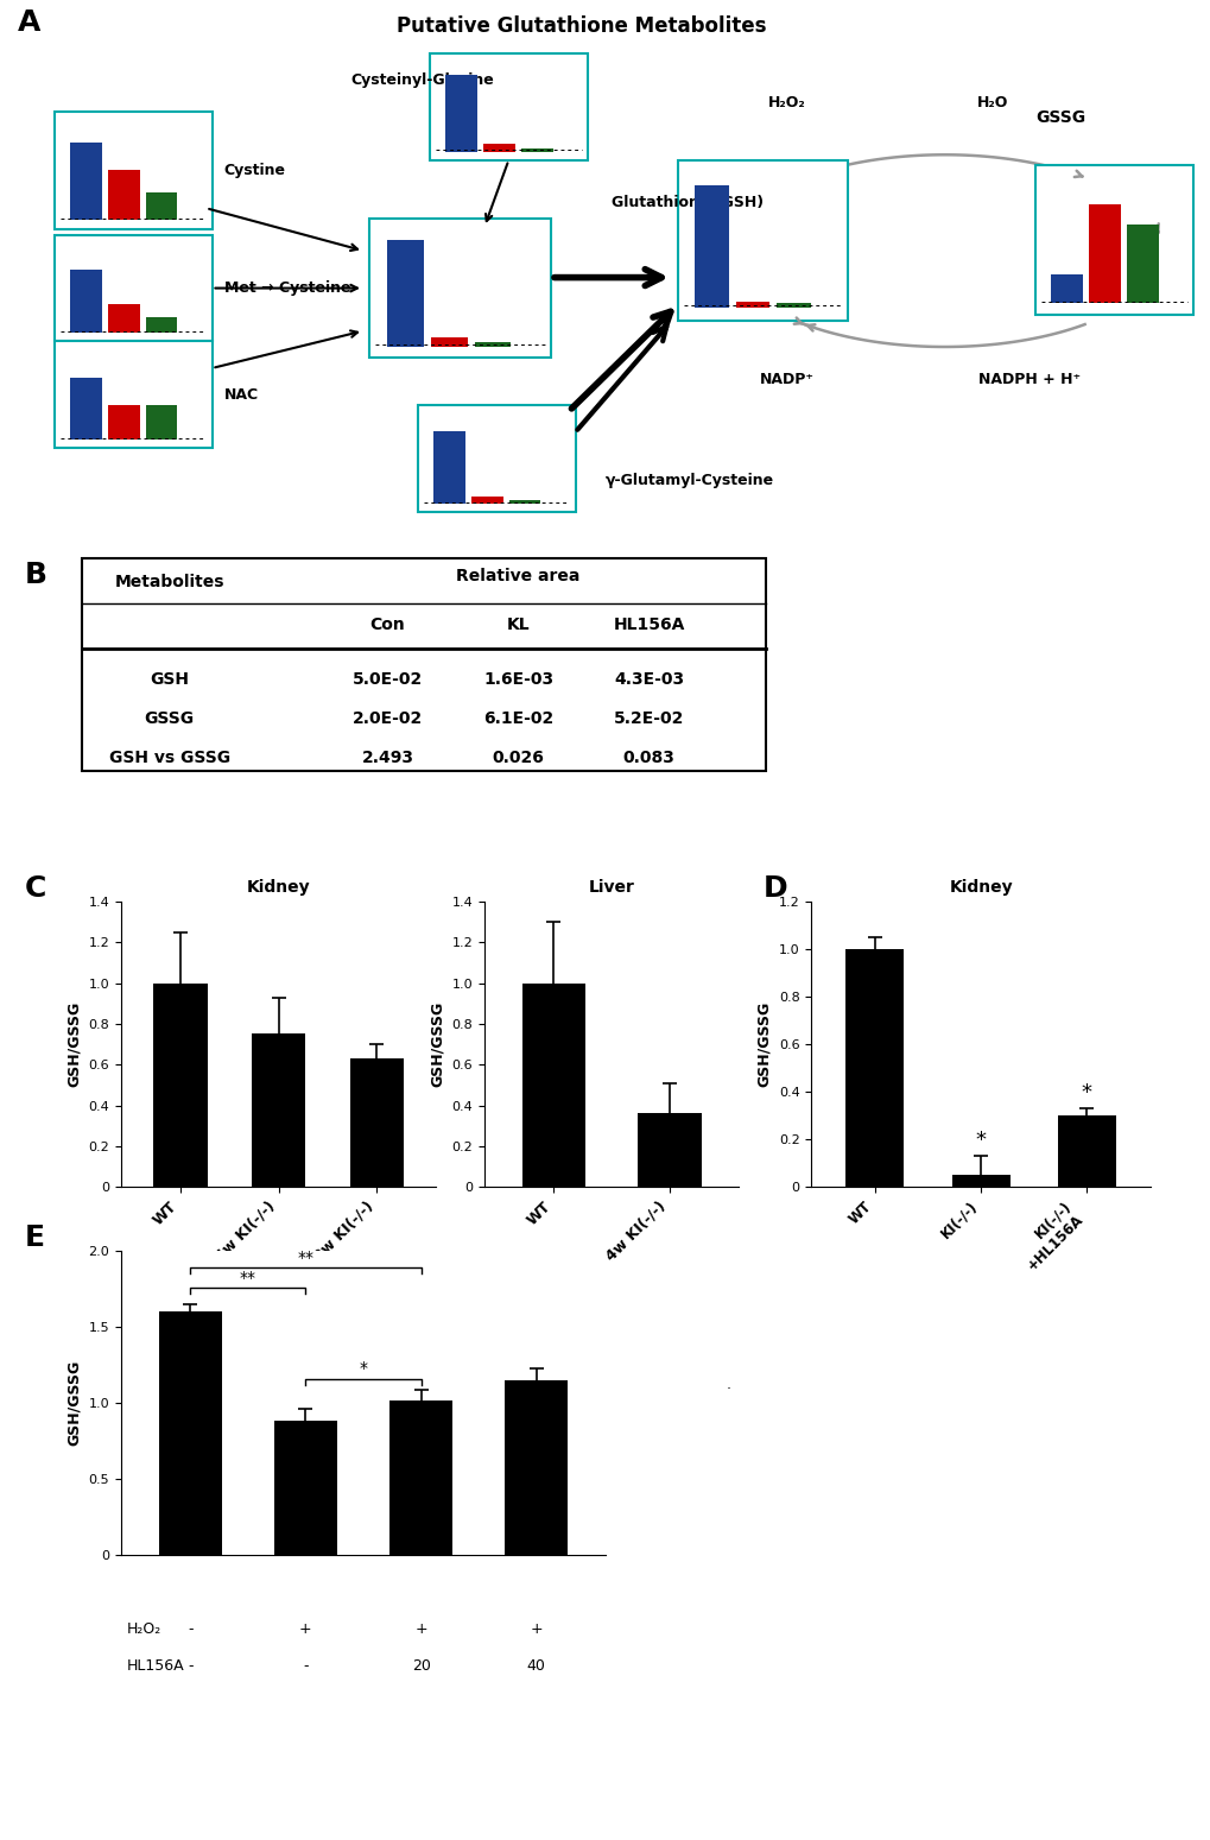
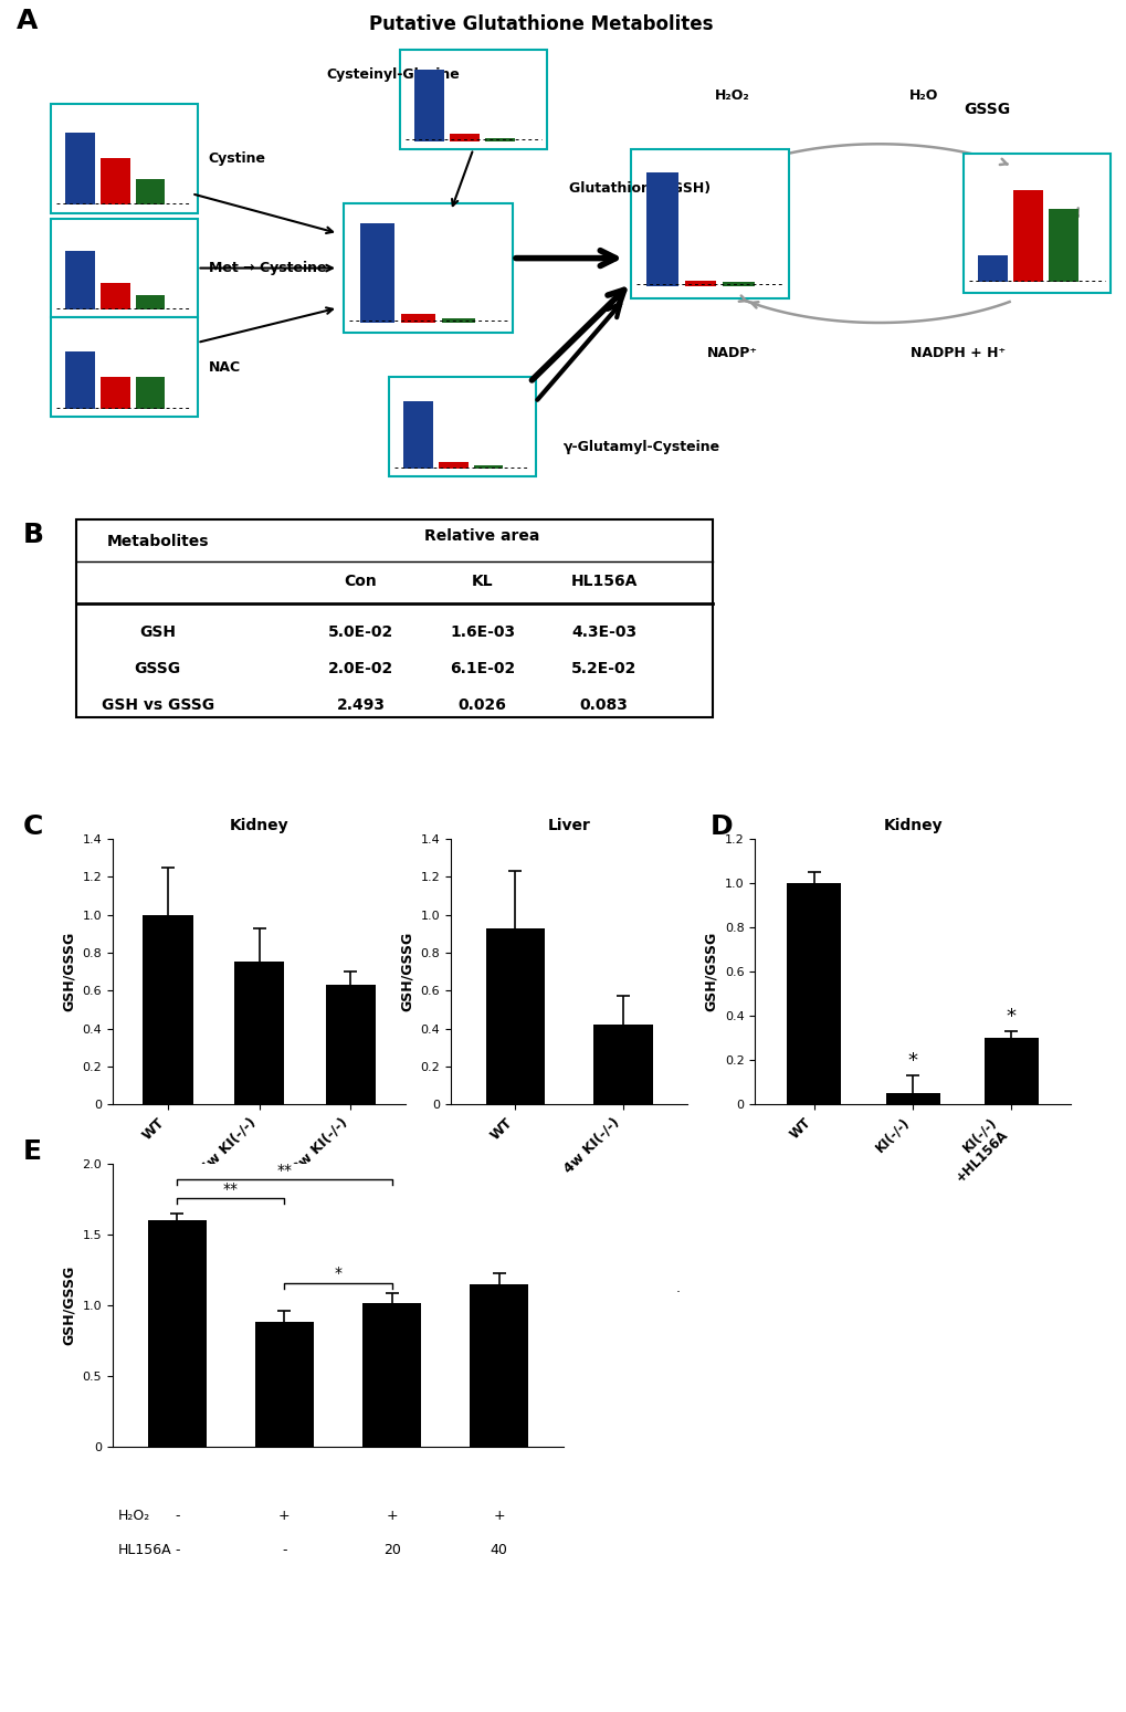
Liver/WT: 1.00 -> 0.93
Liver/4w KI(-/-): 0.36 -> 0.42
